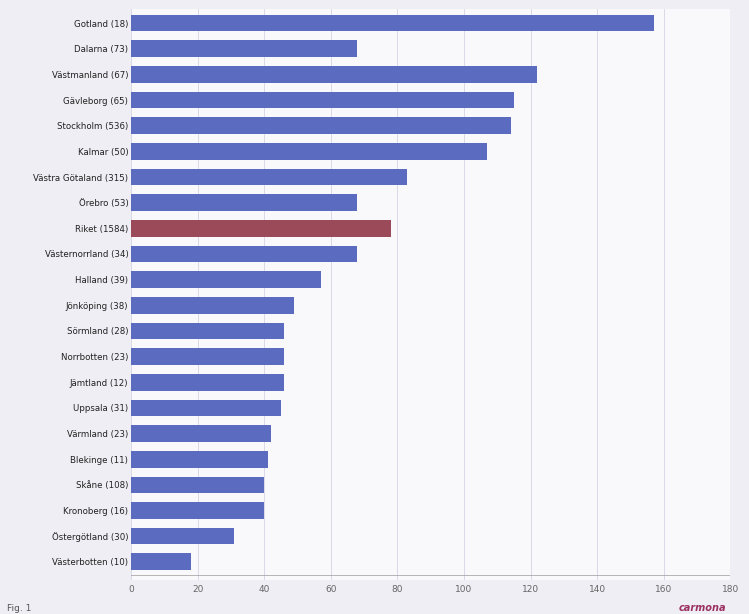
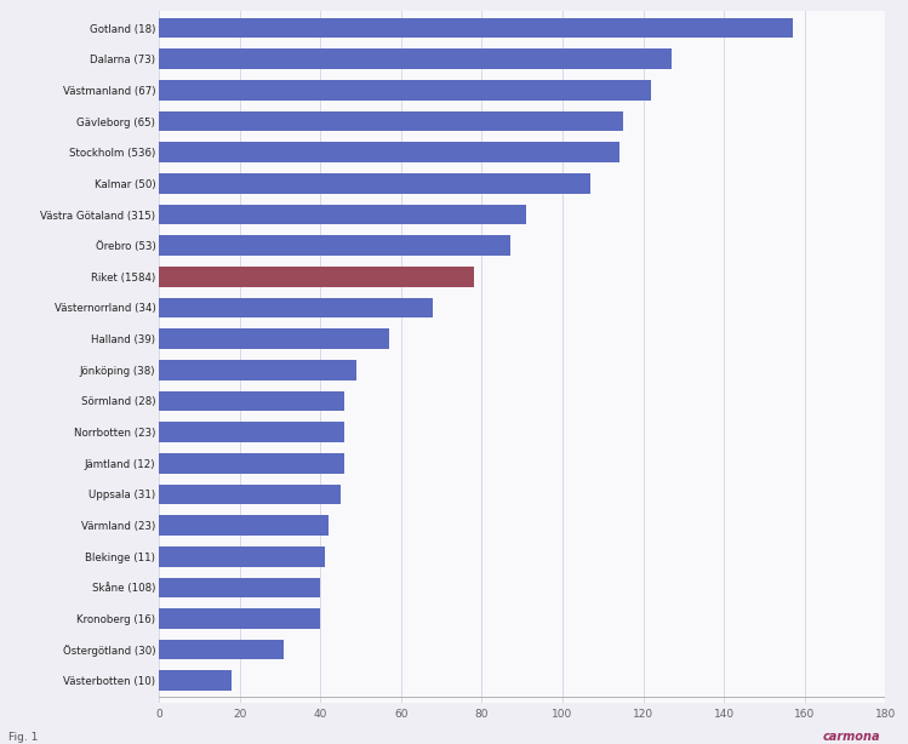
Dalarna (73): 68 -> 127
Västra Götaland (315): 83 -> 91
Örebro (53): 68 -> 87
